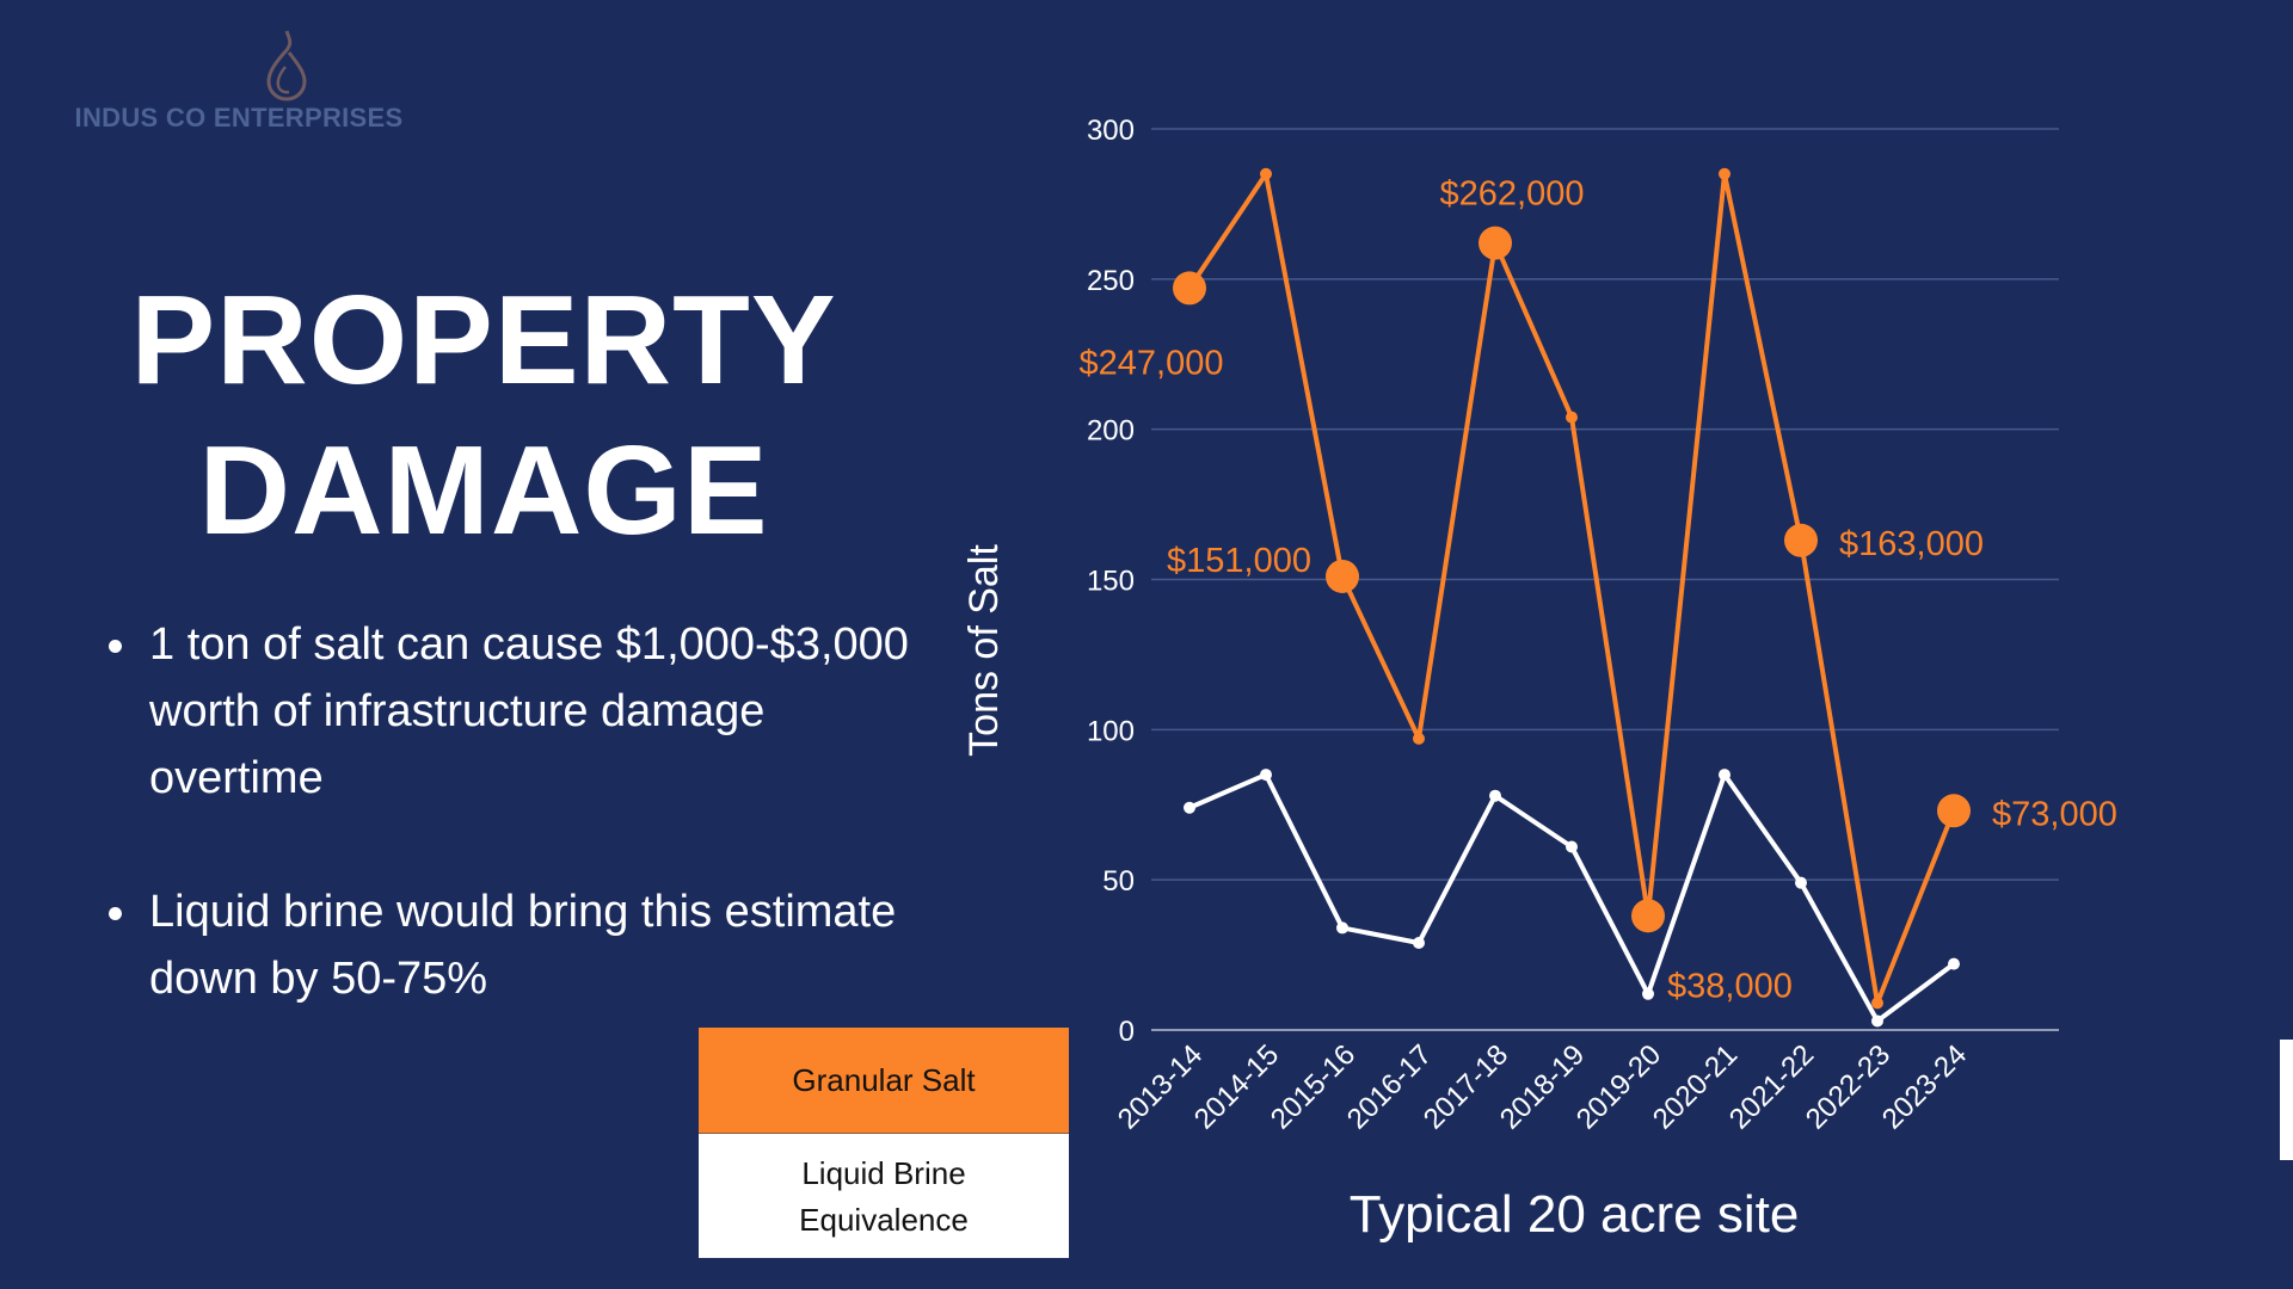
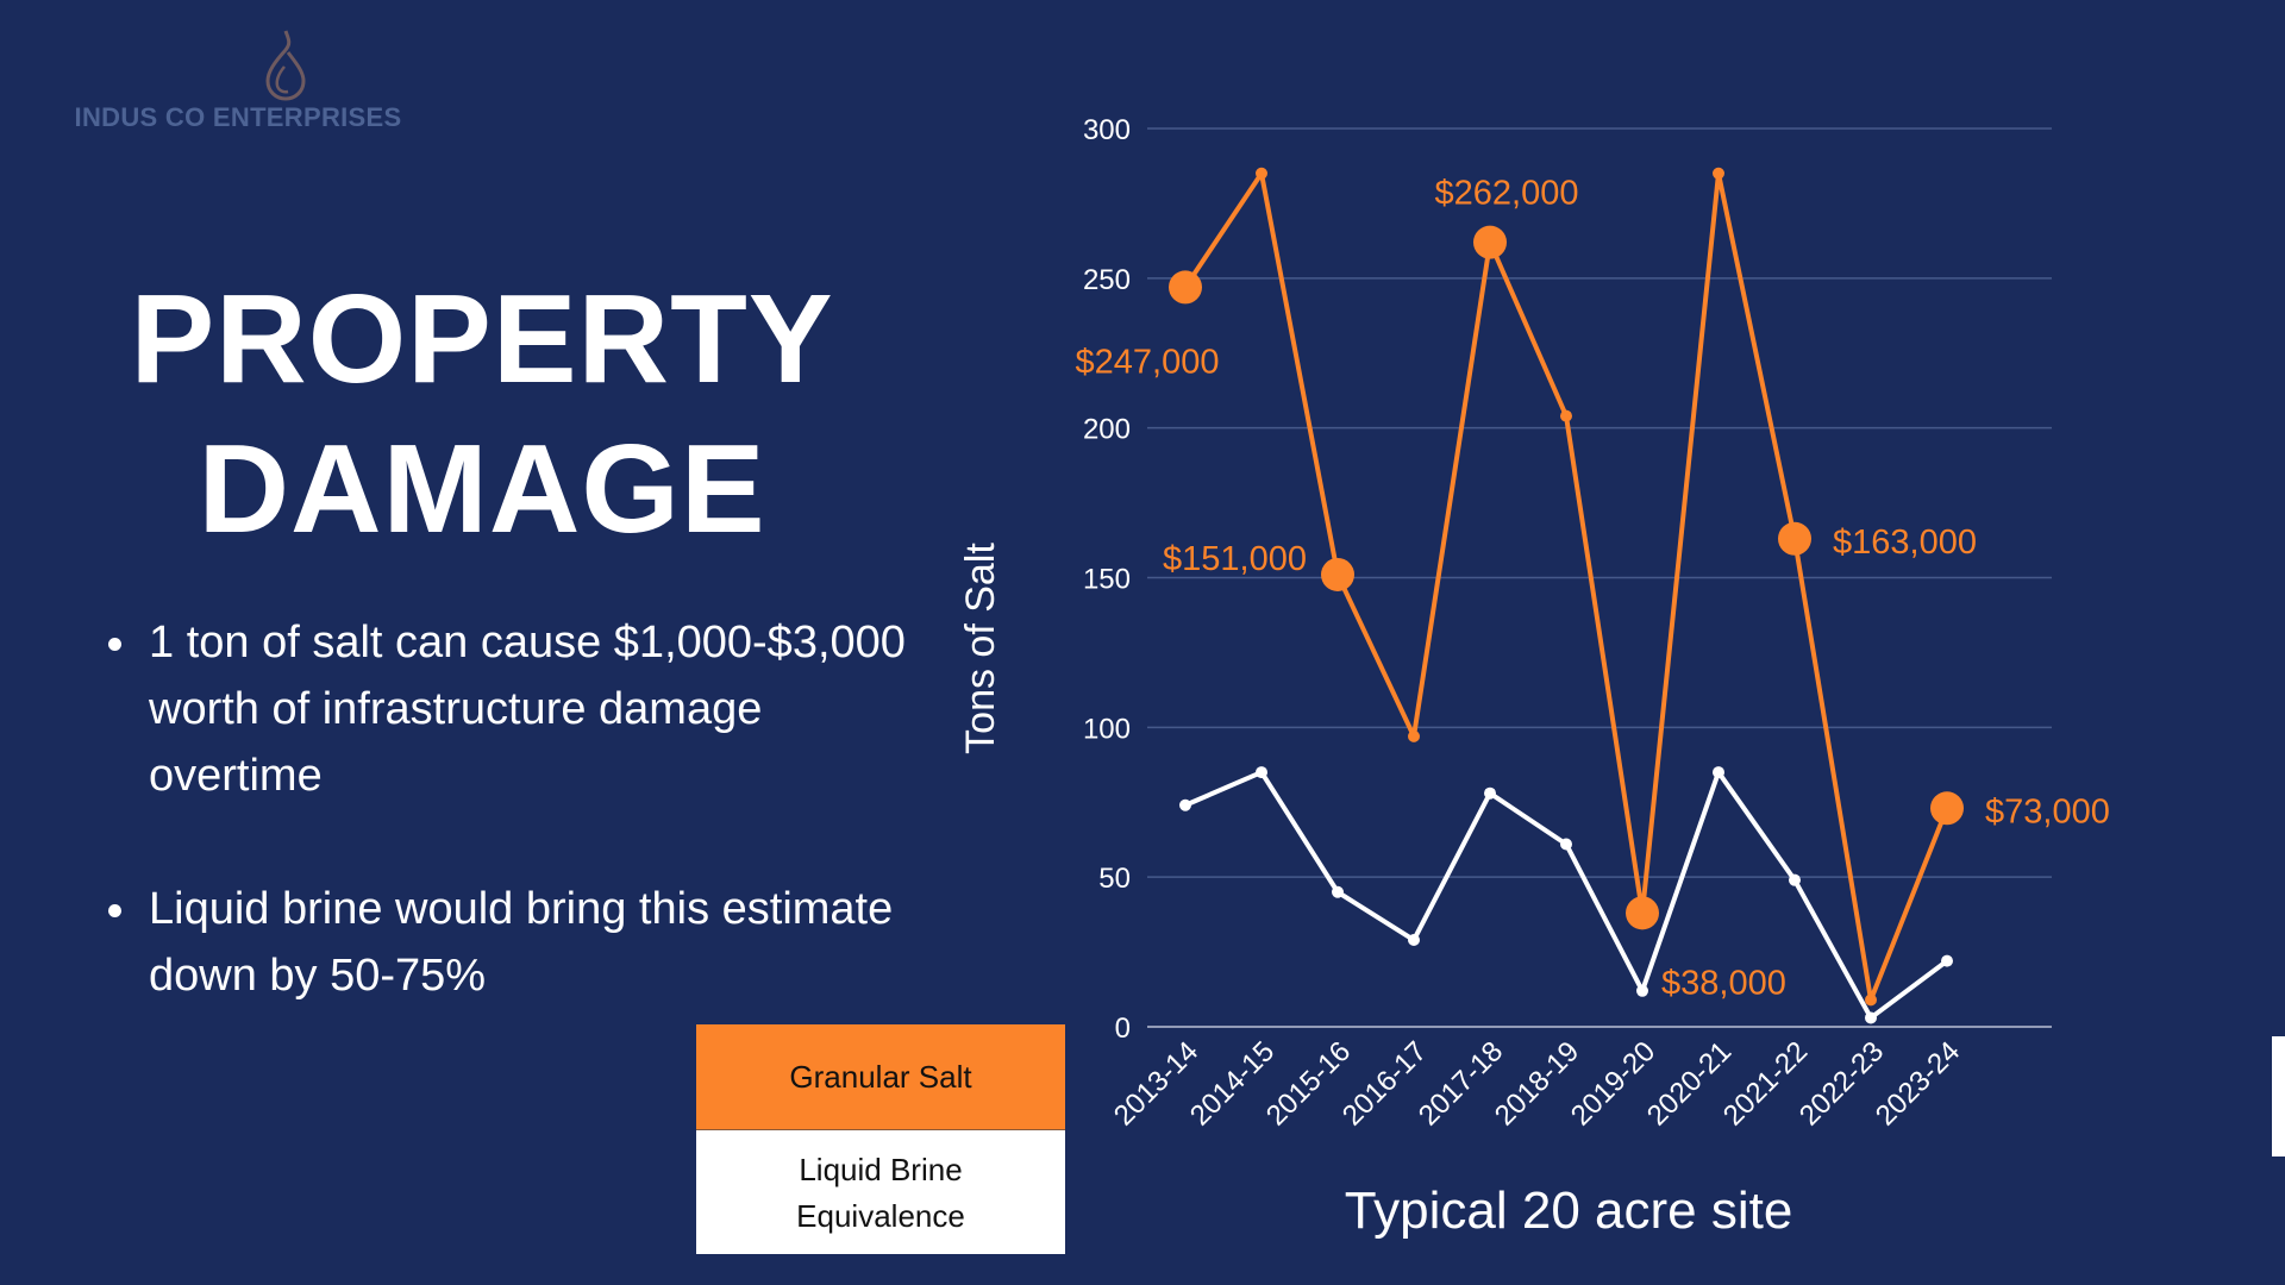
Liquid Brine Equivalence/2015-16: 34 -> 45
